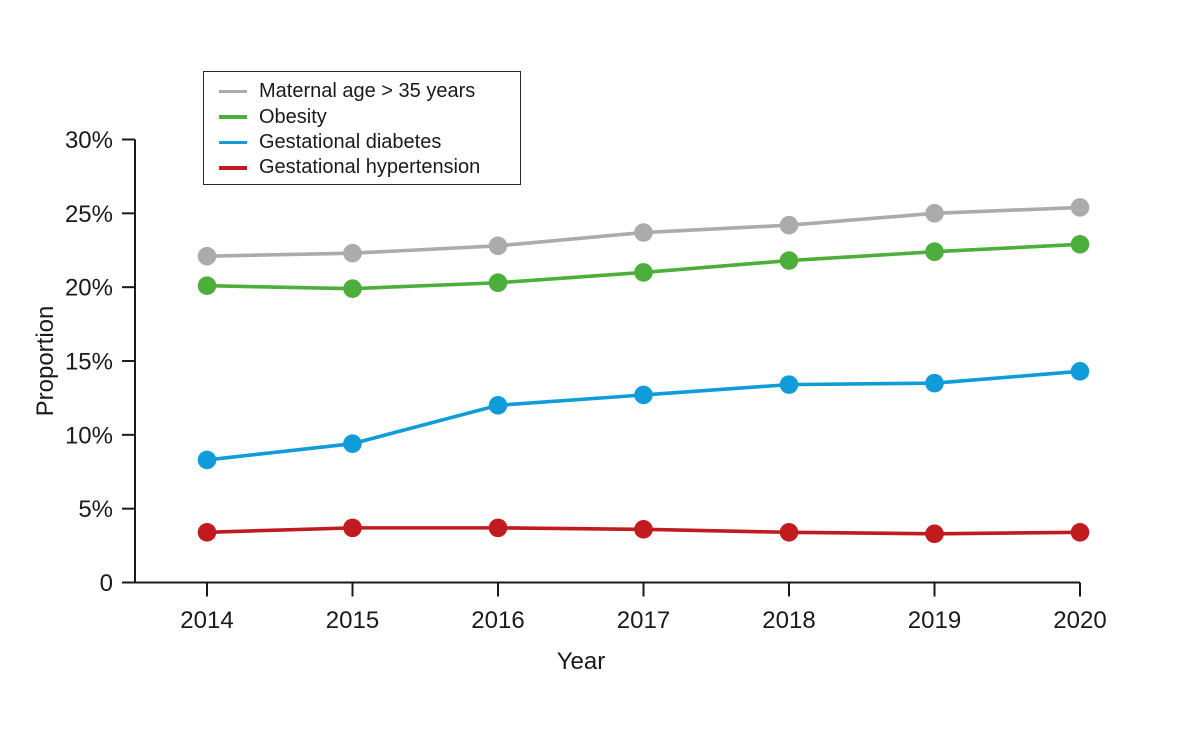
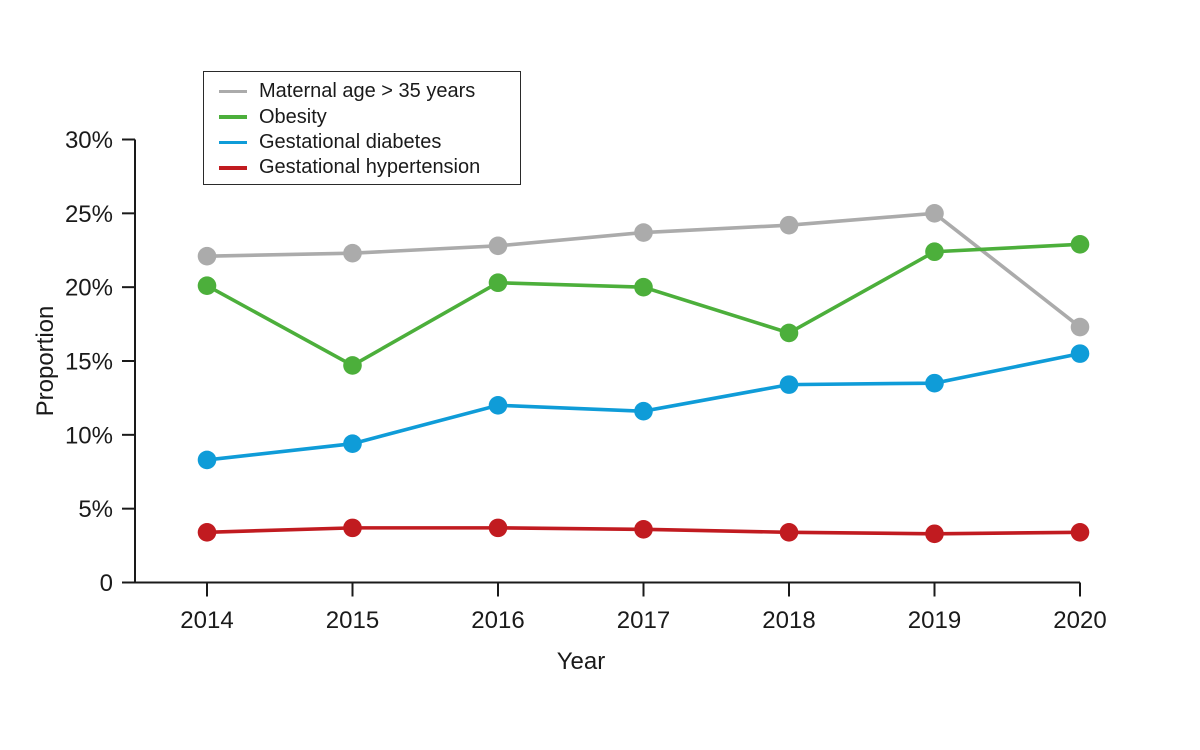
Obesity/2015: 19.9% -> 14.7%
Obesity/2017: 21.0% -> 20.0%
Gestational diabetes/2017: 12.7% -> 11.6%
Obesity/2018: 21.8% -> 16.9%
Maternal age > 35 years/2020: 25.4% -> 17.3%
Gestational diabetes/2020: 14.3% -> 15.5%
